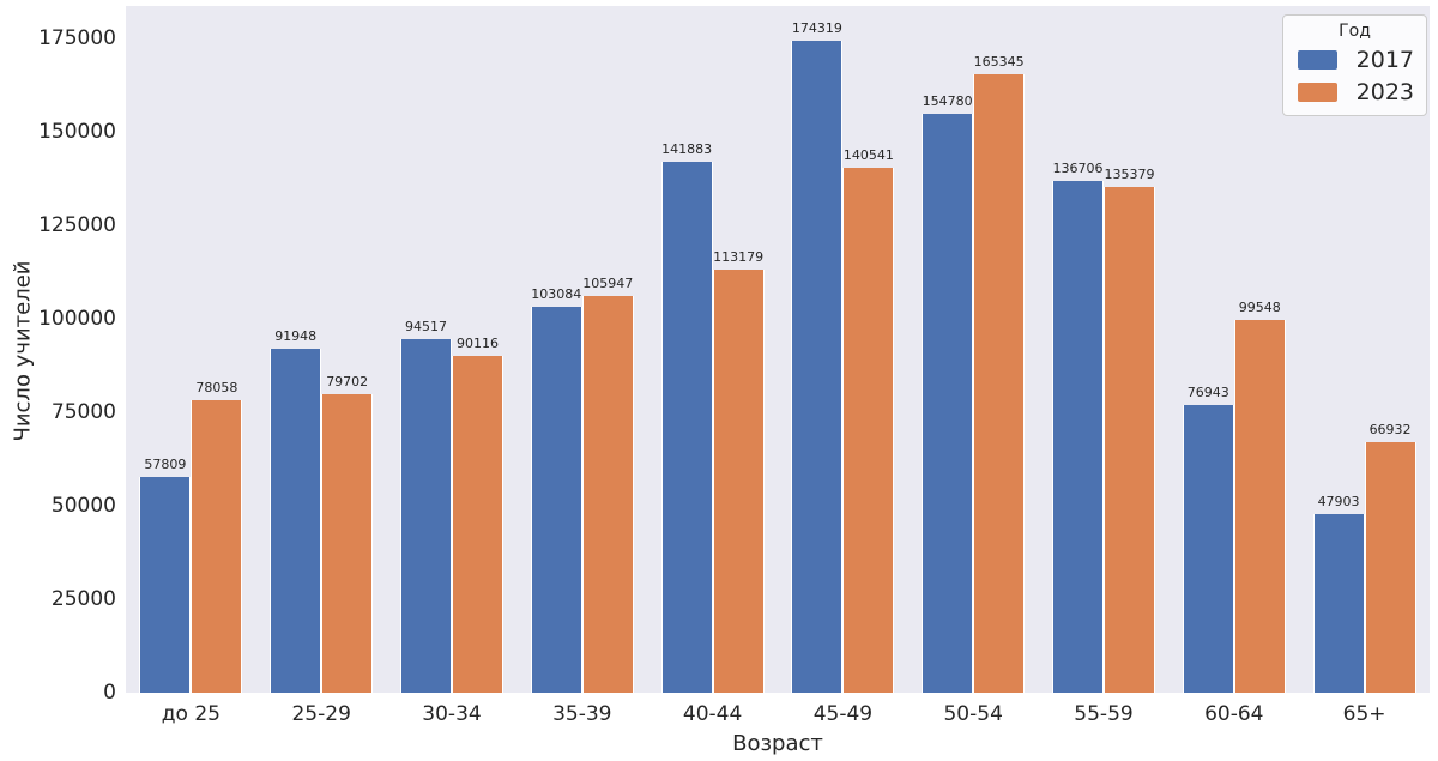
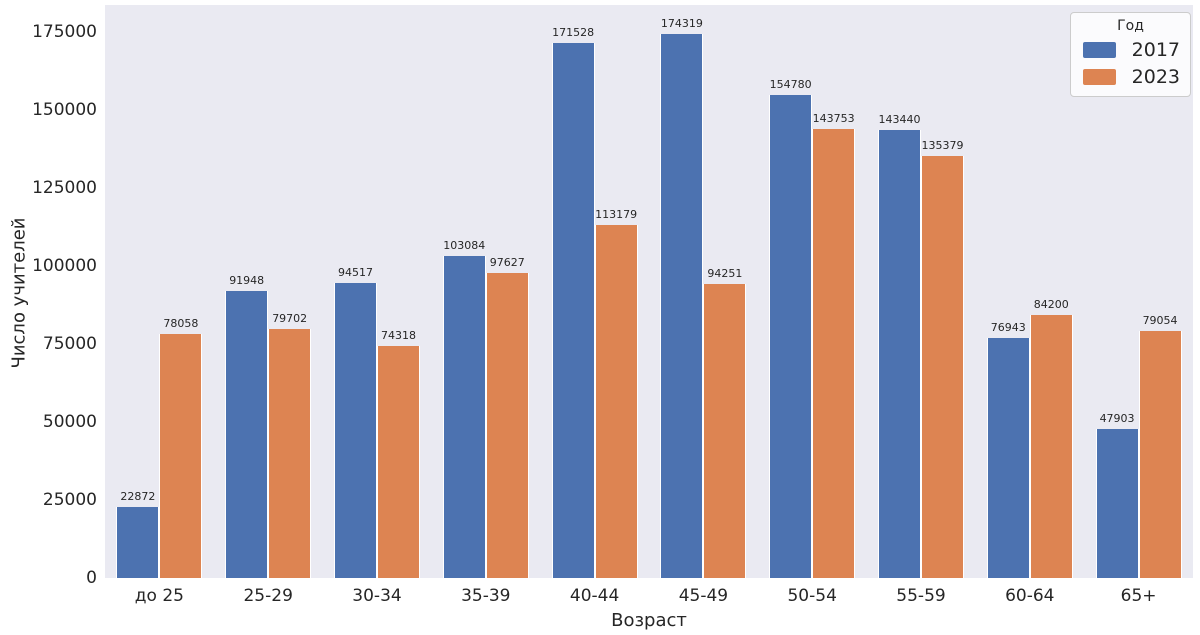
2017/до 25: 57809 -> 22872
2023/30-34: 90116 -> 74318
2023/35-39: 105947 -> 97627
2017/40-44: 141883 -> 171528
2023/45-49: 140541 -> 94251
2023/50-54: 165345 -> 143753
2017/55-59: 136706 -> 143440
2023/60-64: 99548 -> 84200
2023/65+: 66932 -> 79054
